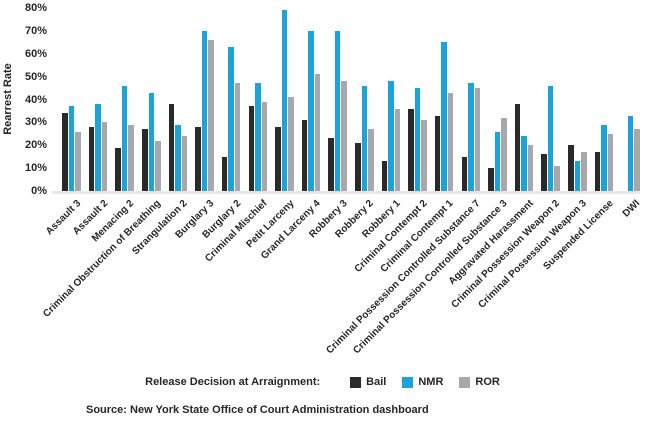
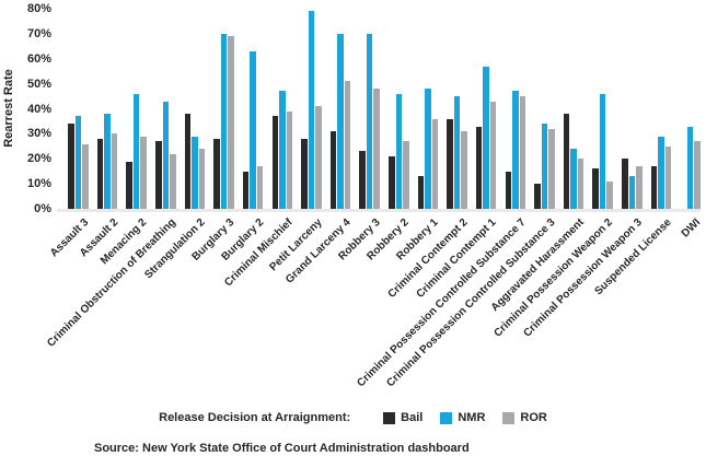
ROR/Burglary 3: 66% -> 69%
ROR/Burglary 2: 47% -> 17%
NMR/Criminal Contempt 1: 65% -> 57%
NMR/Criminal Possession Controlled Substance 3: 26% -> 34%
